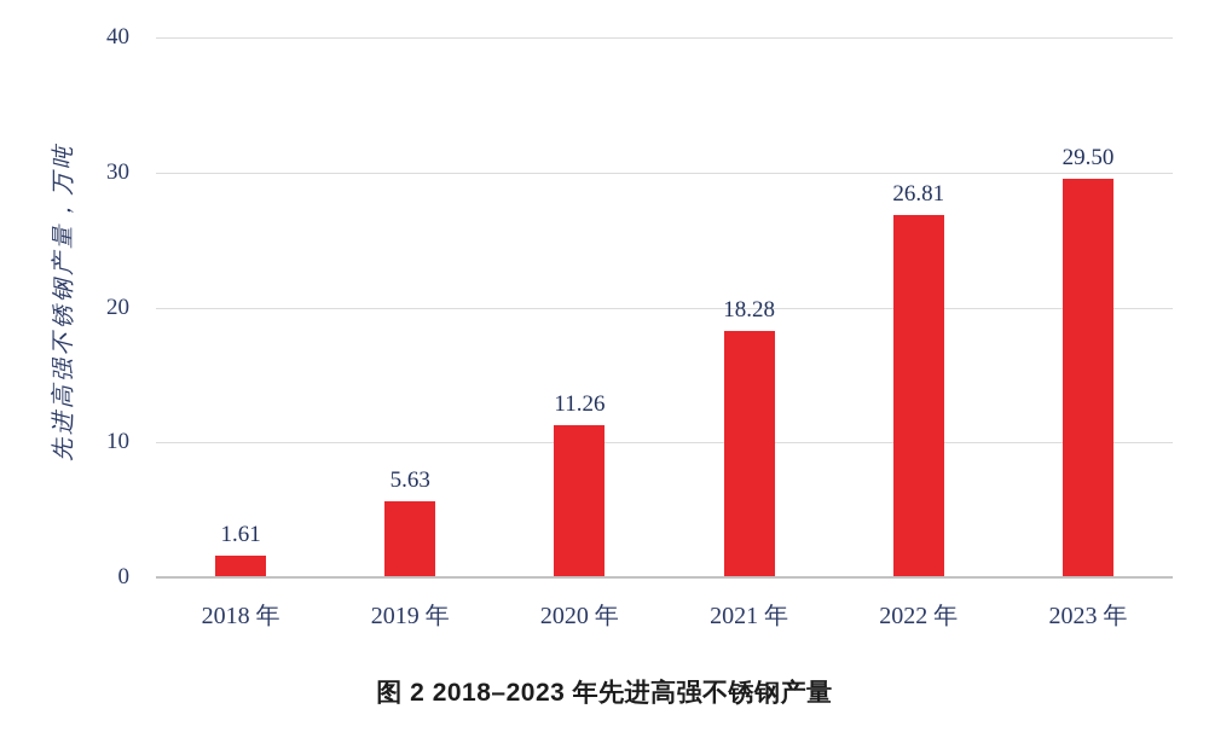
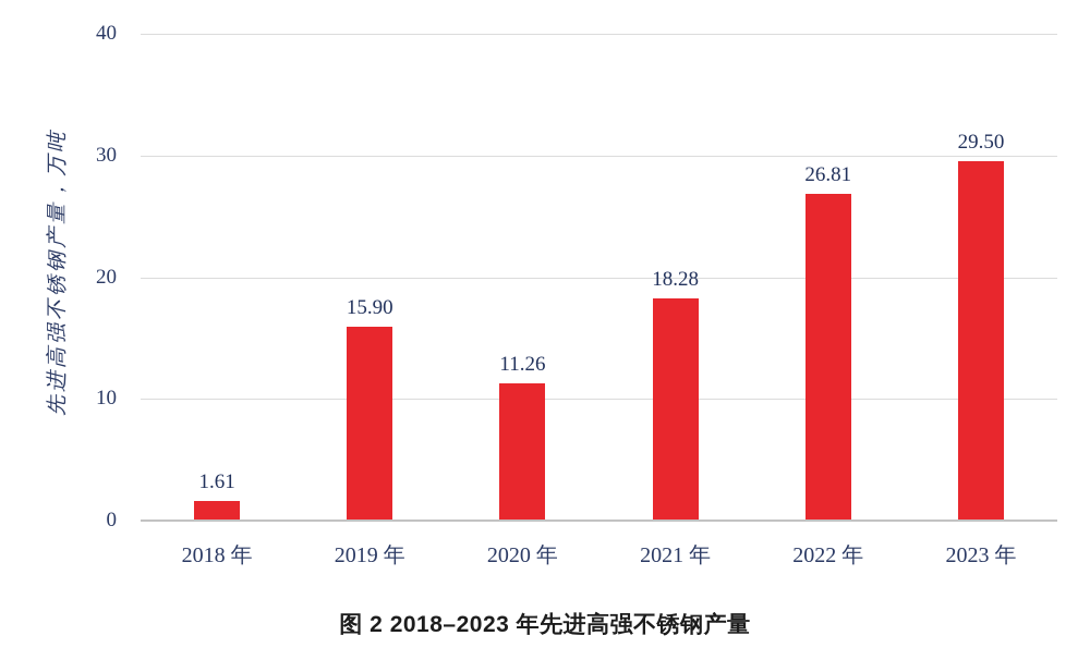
2019 年: 5.63 -> 15.90
